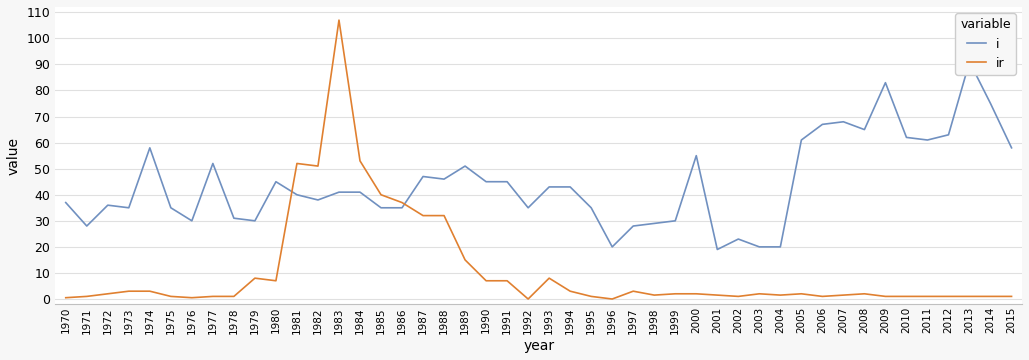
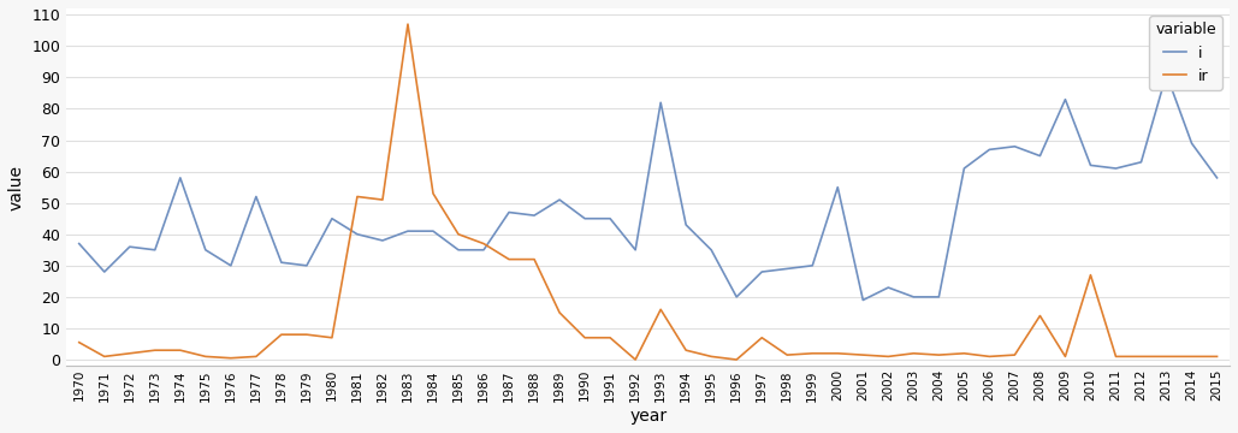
ir/1970: 0.5 -> 5.5
ir/1978: 1.0 -> 8.0
i/1993: 43 -> 82
ir/1993: 8.0 -> 16.0
ir/1997: 3.0 -> 7.0
ir/2008: 2.0 -> 14.0
ir/2010: 1.0 -> 27.0
i/2014: 75 -> 69
